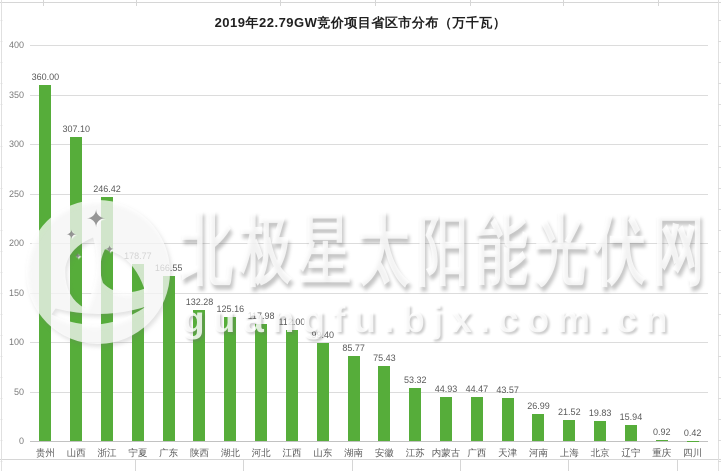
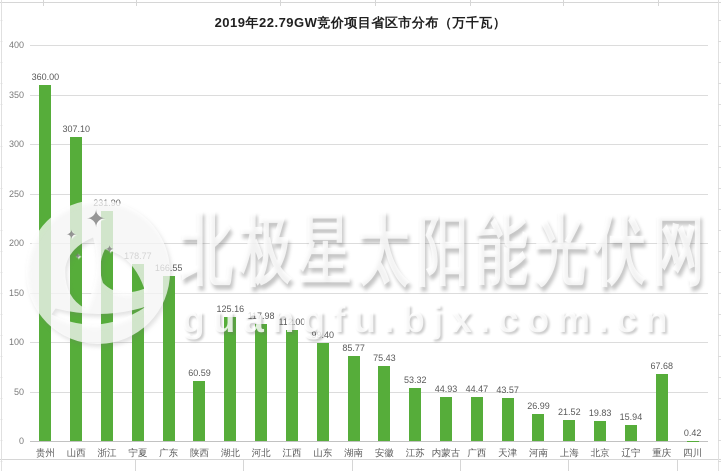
浙江: 246.42 -> 231.90
陕西: 132.28 -> 60.59
重庆: 0.92 -> 67.68
